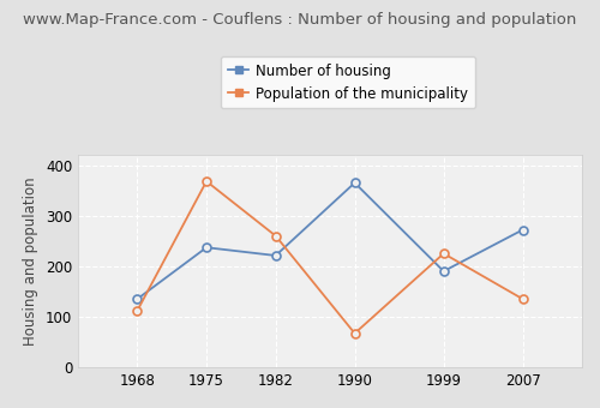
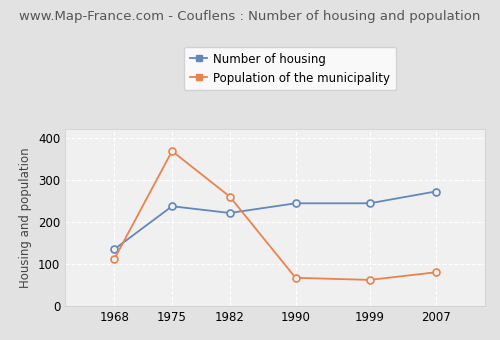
Number of housing/1990: 365 -> 244
Number of housing/1999: 190 -> 244
Population of the municipality/1999: 225 -> 62
Population of the municipality/2007: 135 -> 80
